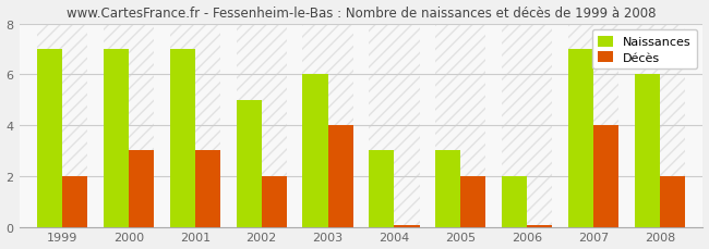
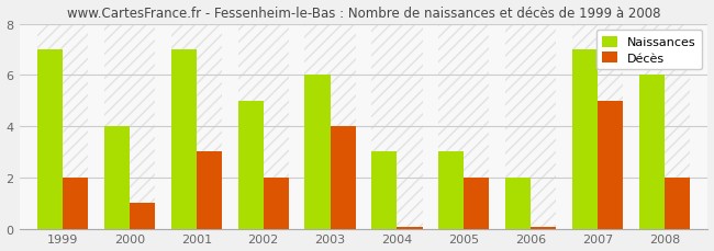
Naissances/2000: 7 -> 4
Décès/2000: 3.00 -> 1.00
Décès/2007: 4.00 -> 5.00
